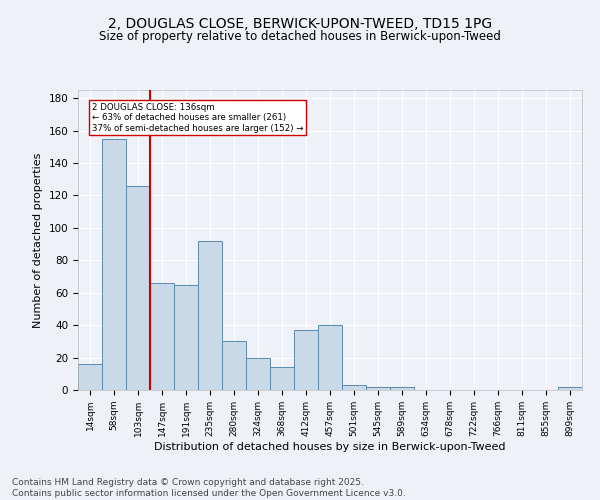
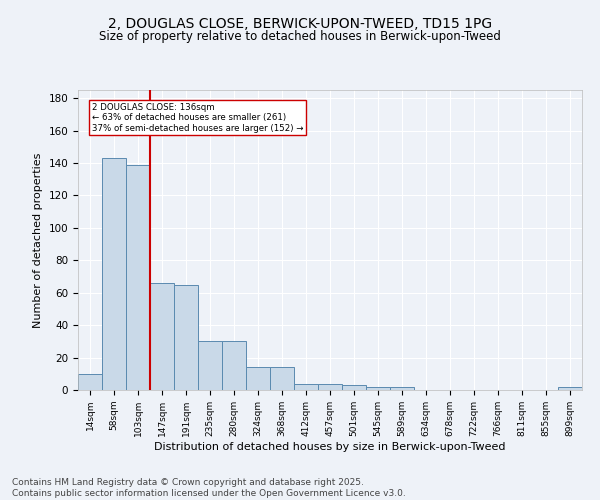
14sqm: 16 -> 10
58sqm: 155 -> 143
103sqm: 126 -> 139
235sqm: 92 -> 30
324sqm: 20 -> 14
412sqm: 37 -> 4
457sqm: 40 -> 4
